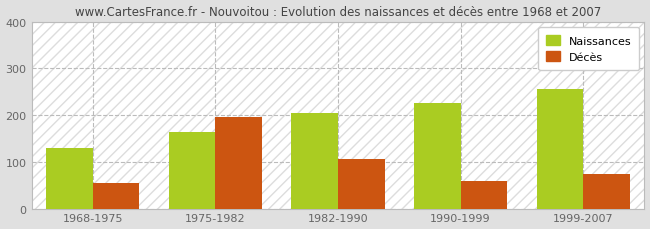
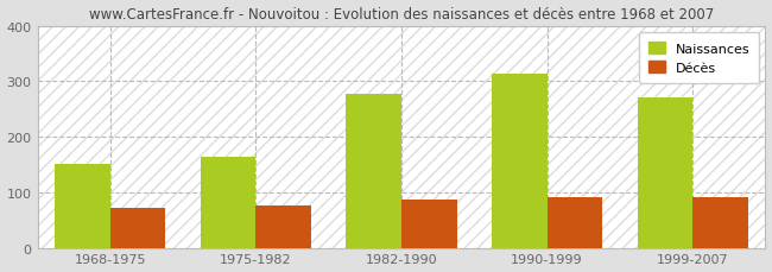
Naissances/1968-1975: 130 -> 150
Décès/1968-1975: 55 -> 72
Décès/1975-1982: 195 -> 76
Naissances/1982-1990: 205 -> 276
Décès/1982-1990: 105 -> 87
Naissances/1990-1999: 225 -> 314
Décès/1990-1999: 60 -> 92
Naissances/1999-2007: 255 -> 270
Décès/1999-2007: 75 -> 90
